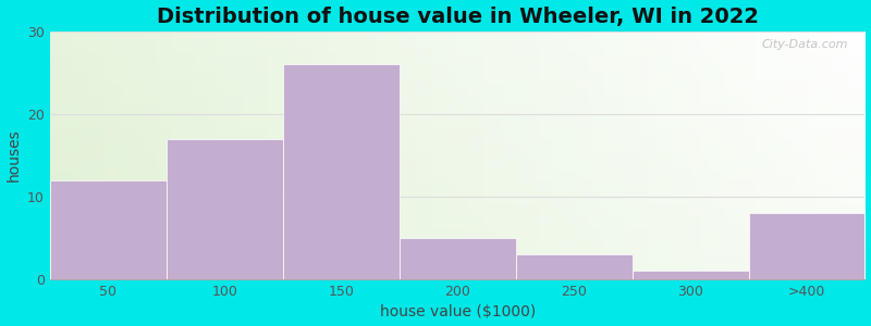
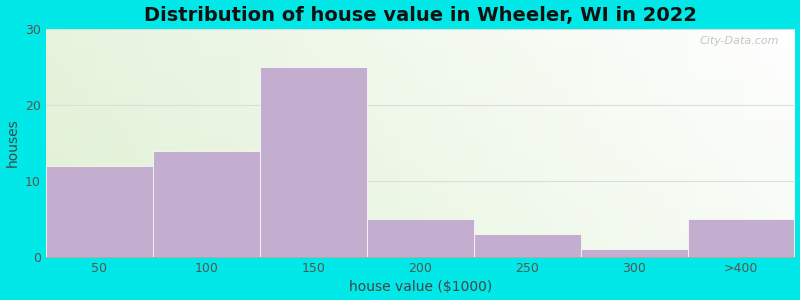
100: 17 -> 14
150: 26 -> 25
>400: 8 -> 5
